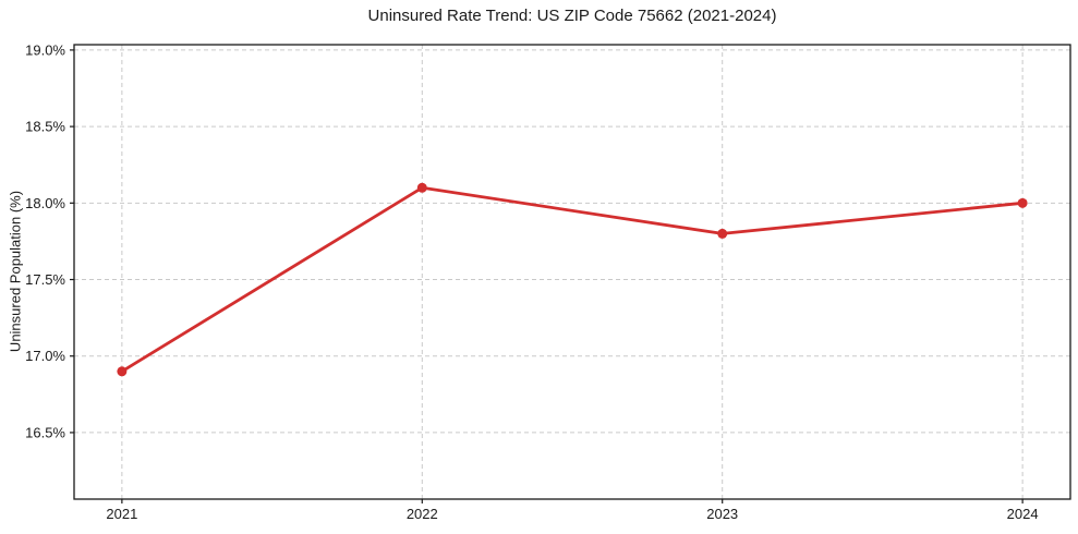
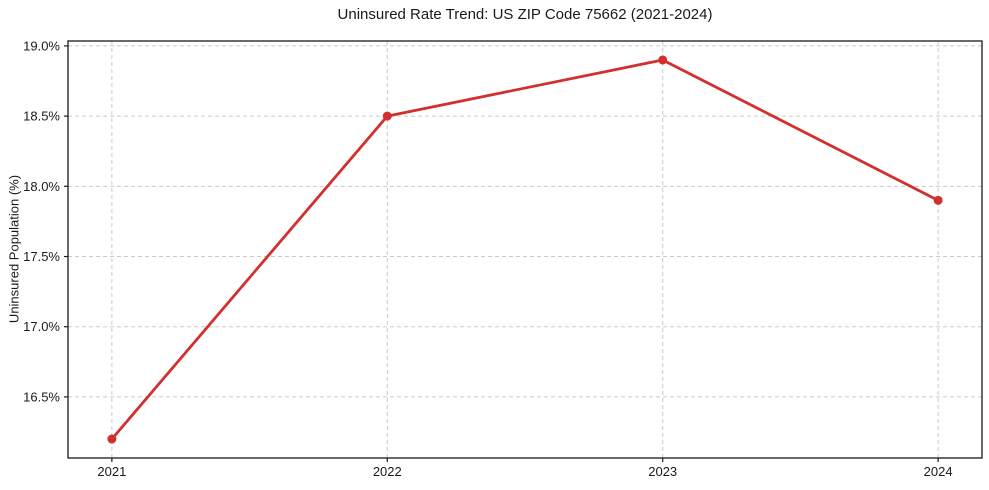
2021: 16.9% -> 16.2%
2022: 18.1% -> 18.5%
2023: 17.8% -> 18.9%
2024: 18.0% -> 17.9%
